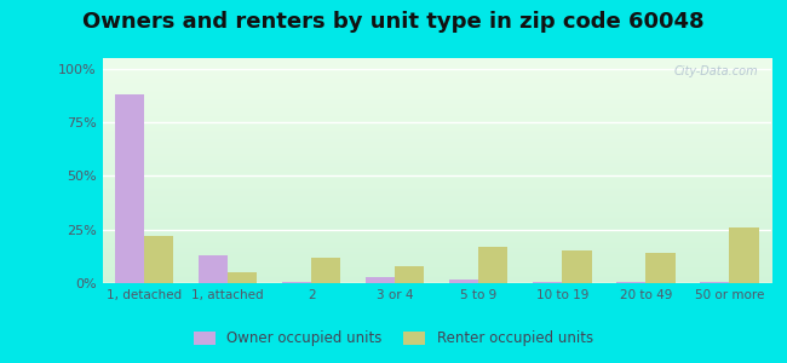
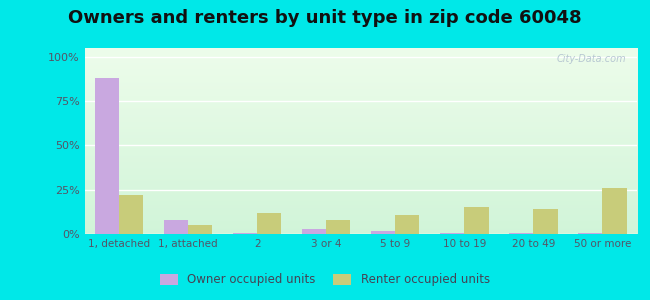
Owner occupied units/1, attached: 13% -> 8%
Renter occupied units/5 to 9: 17% -> 11%
